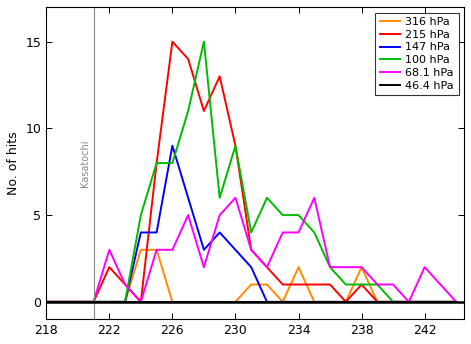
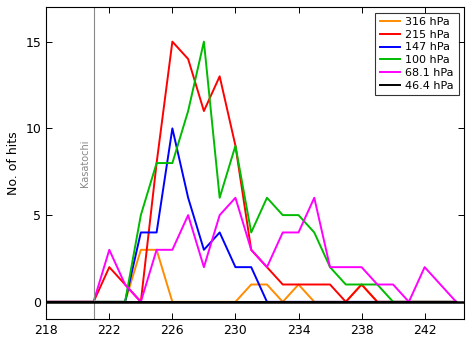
147 hPa/226: 9 -> 10
147 hPa/230: 3 -> 2
316 hPa/234: 2 -> 1
316 hPa/238: 2 -> 1
